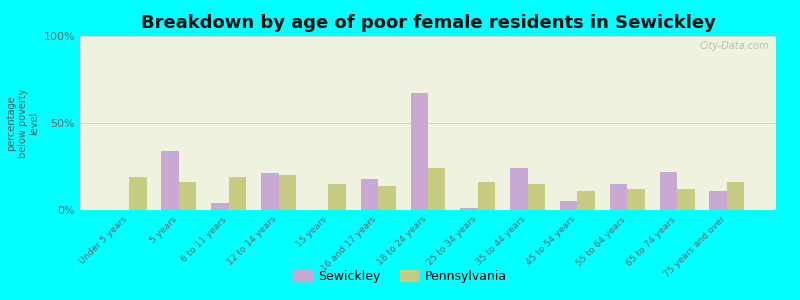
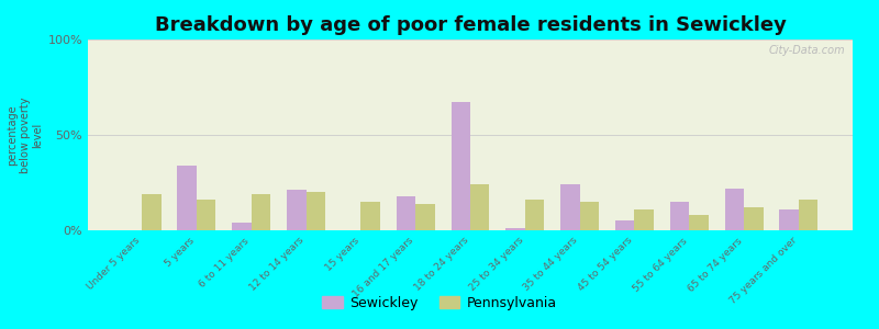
Pennsylvania/55 to 64 years: 12% -> 8%
